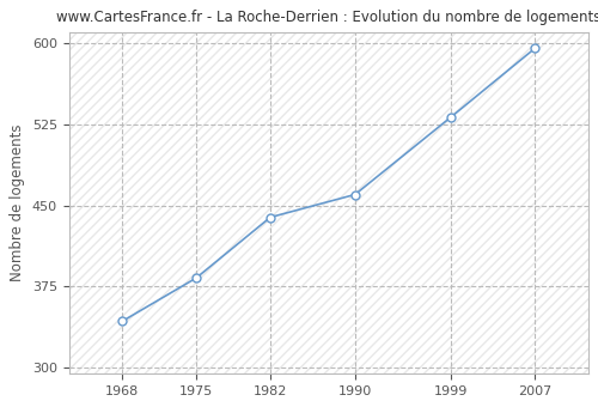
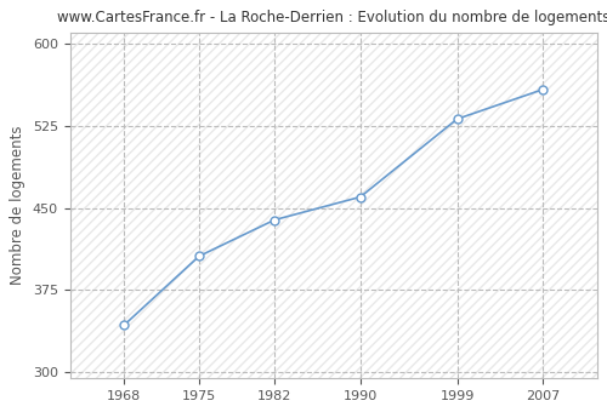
1975: 383 -> 406
2007: 595 -> 558
